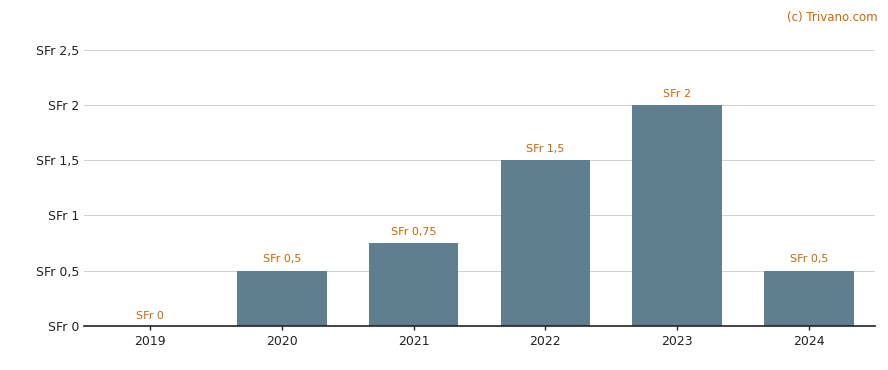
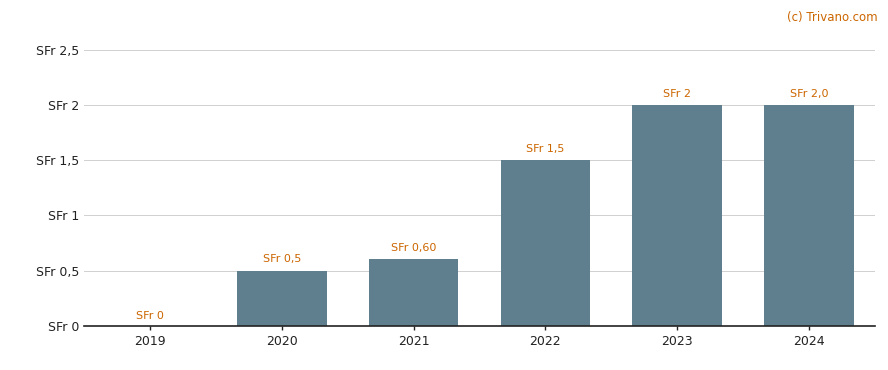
2021: 0,75 -> 0,60
2024: 0,5 -> 2,0
